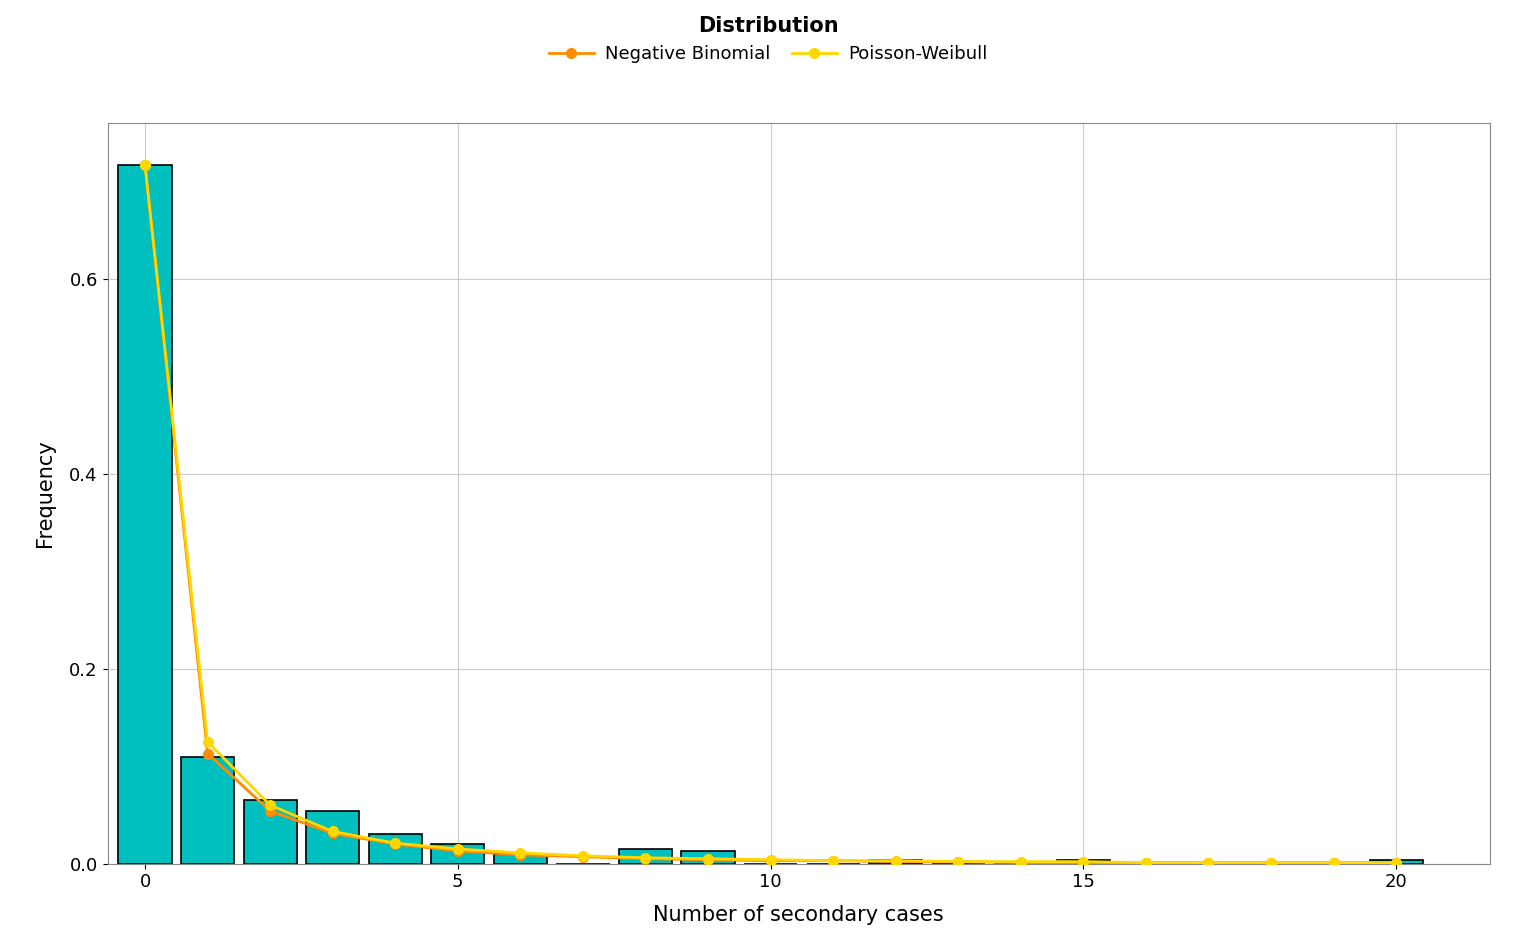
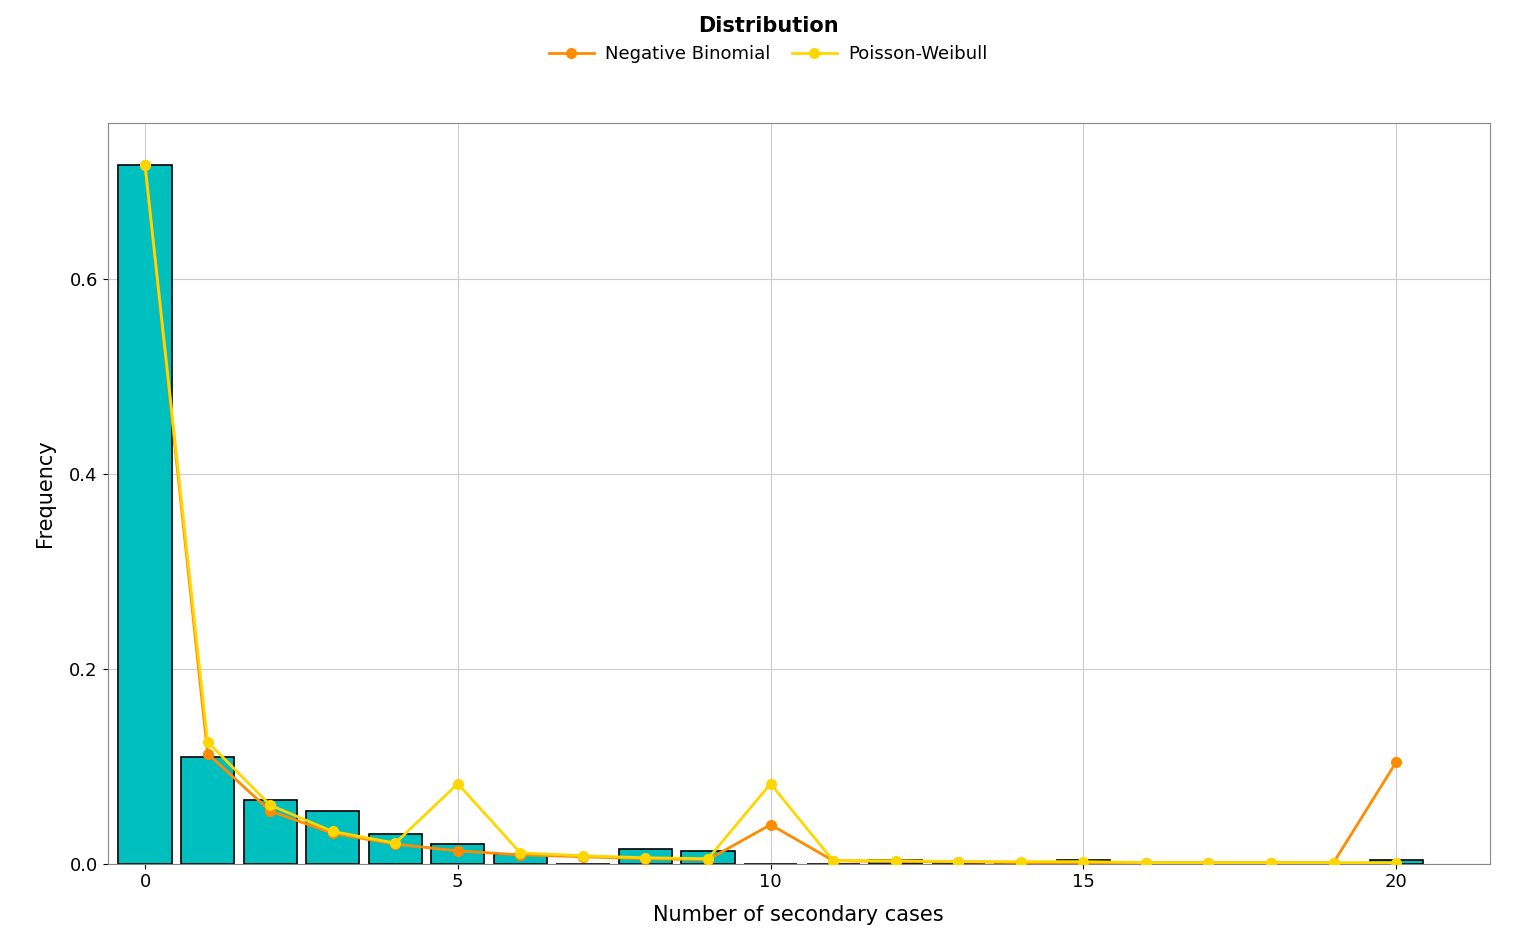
Poisson-Weibull/5: 0.015 -> 0.082
Negative Binomial/10: 0.003 -> 0.040
Poisson-Weibull/10: 0.004 -> 0.082
Negative Binomial/20: 0.001 -> 0.104
